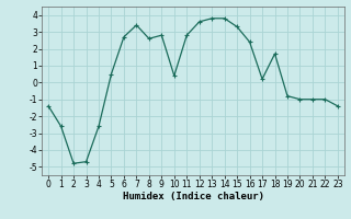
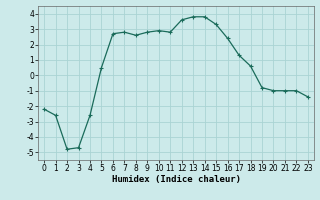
0: -1.4 -> -2.2
7: 3.4 -> 2.8
10: 0.4 -> 2.9
17: 0.2 -> 1.3
18: 1.7 -> 0.6
